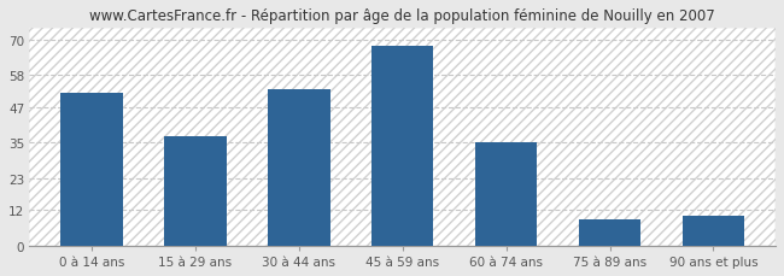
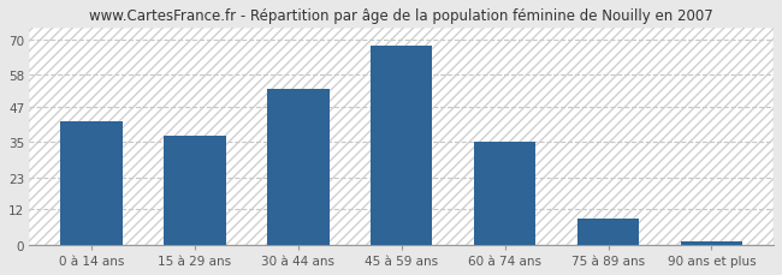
0 à 14 ans: 52 -> 42
90 ans et plus: 10 -> 1
